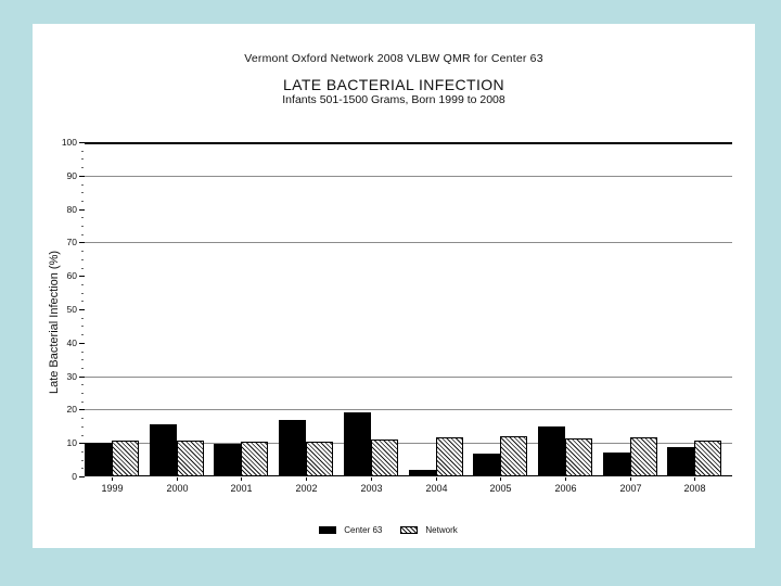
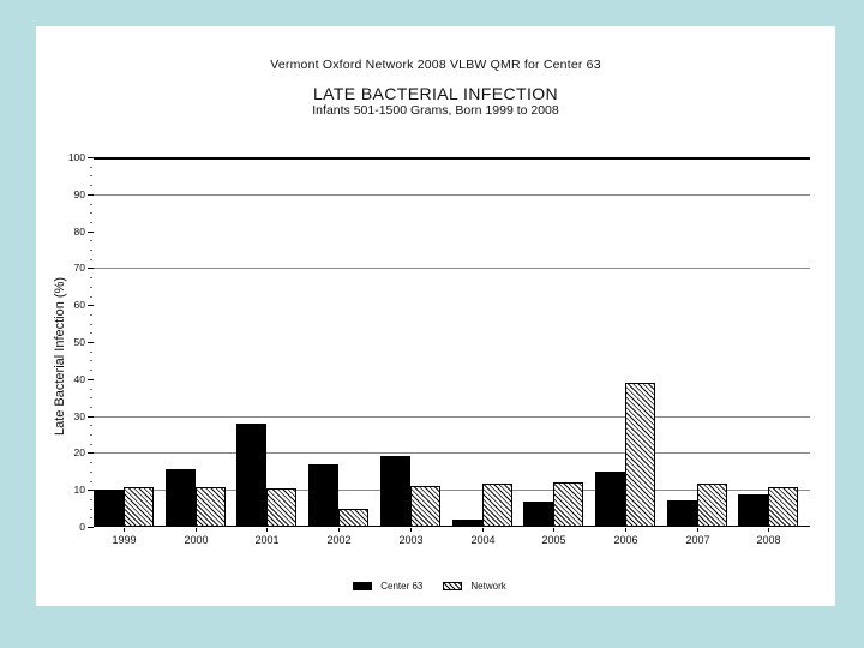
Center 63/2001: 10 -> 28
Network/2002: 10 -> 5
Network/2006: 12 -> 39
